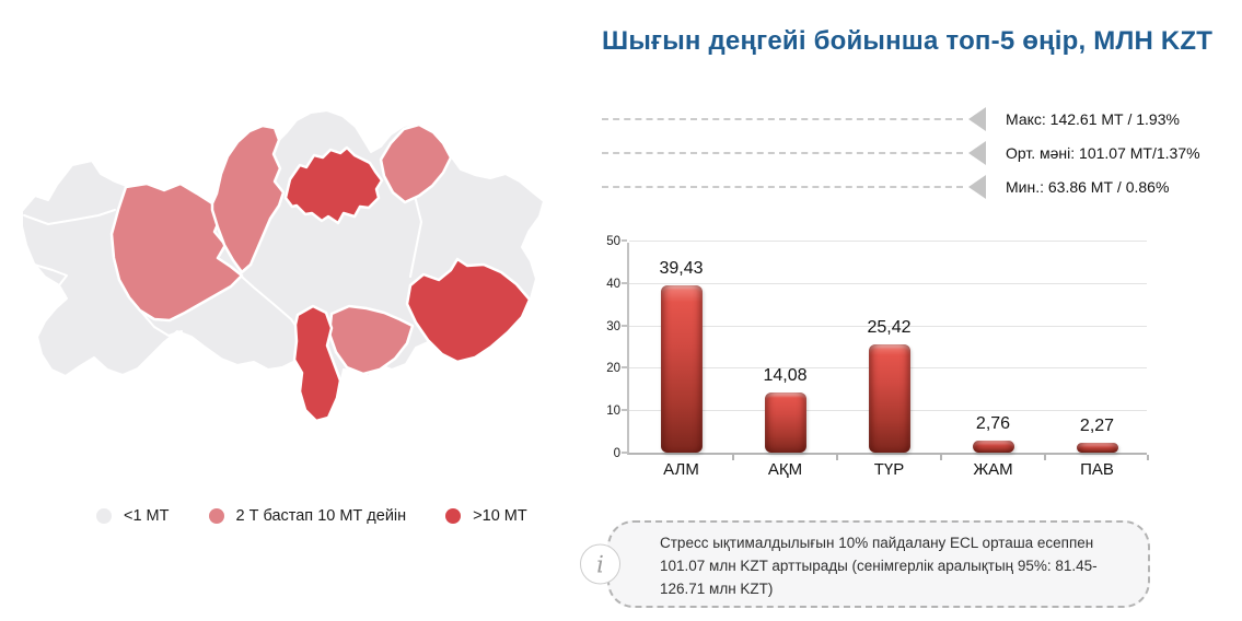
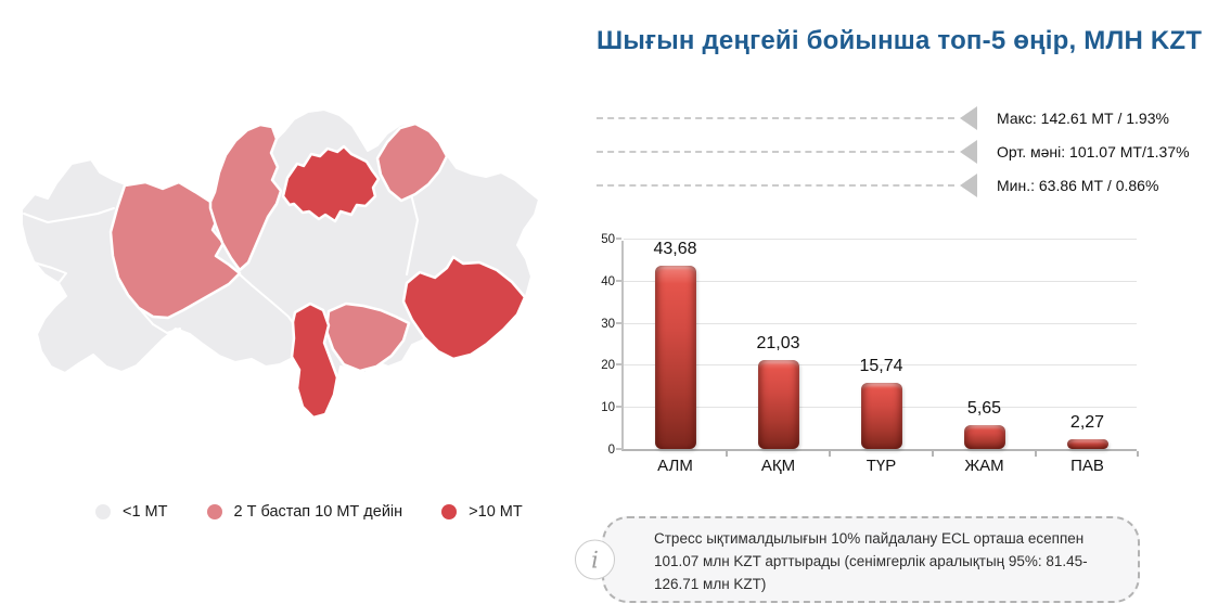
АЛМ: 39,43 -> 43,68
АҚМ: 14,08 -> 21,03
ТҮР: 25,42 -> 15,74
ЖАМ: 2,76 -> 5,65
